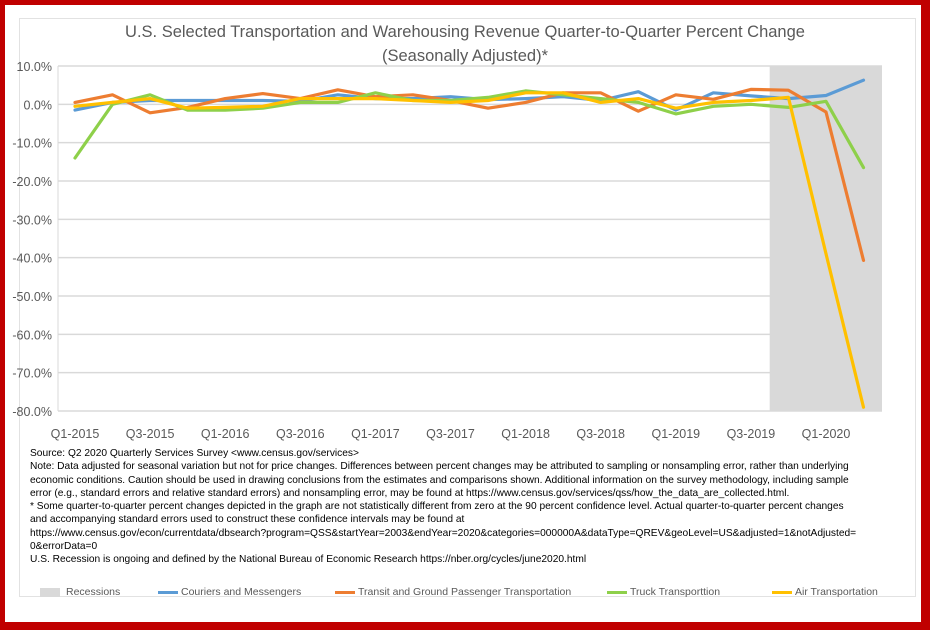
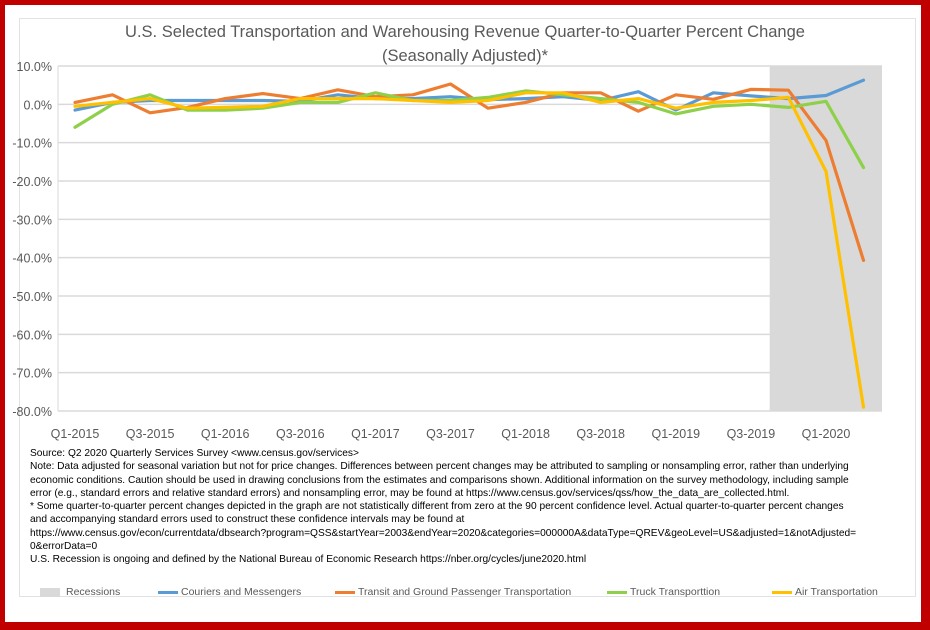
Truck Transporttion/Q1-2015: -14% -> -6%
Transit and Ground Passenger Transportation/Q3-2017: 1% -> 5%
Transit and Ground Passenger Transportation/Q1-2020: -2% -> -9%
Air Transportation/Q1-2020: -39% -> -18%
